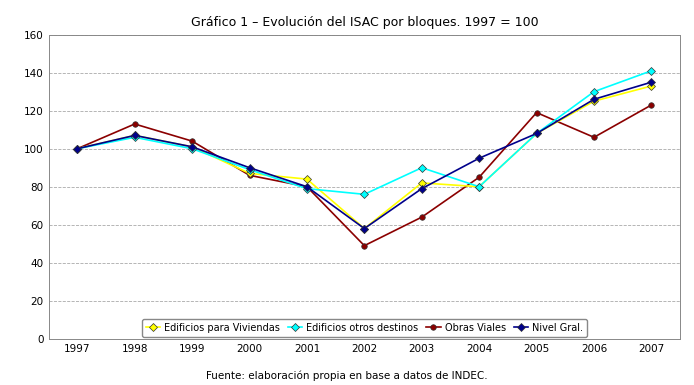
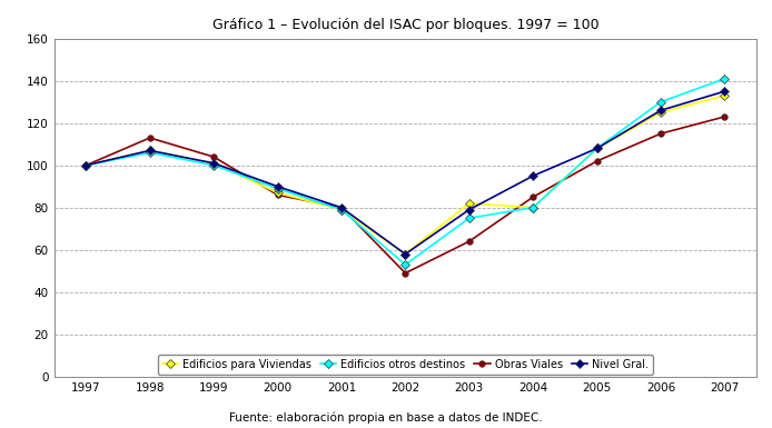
Edificios para Viviendas/2001: 84 -> 79
Edificios otros destinos/2002: 76 -> 53
Edificios otros destinos/2003: 90 -> 75
Obras Viales/2005: 119 -> 102
Obras Viales/2006: 106 -> 115
